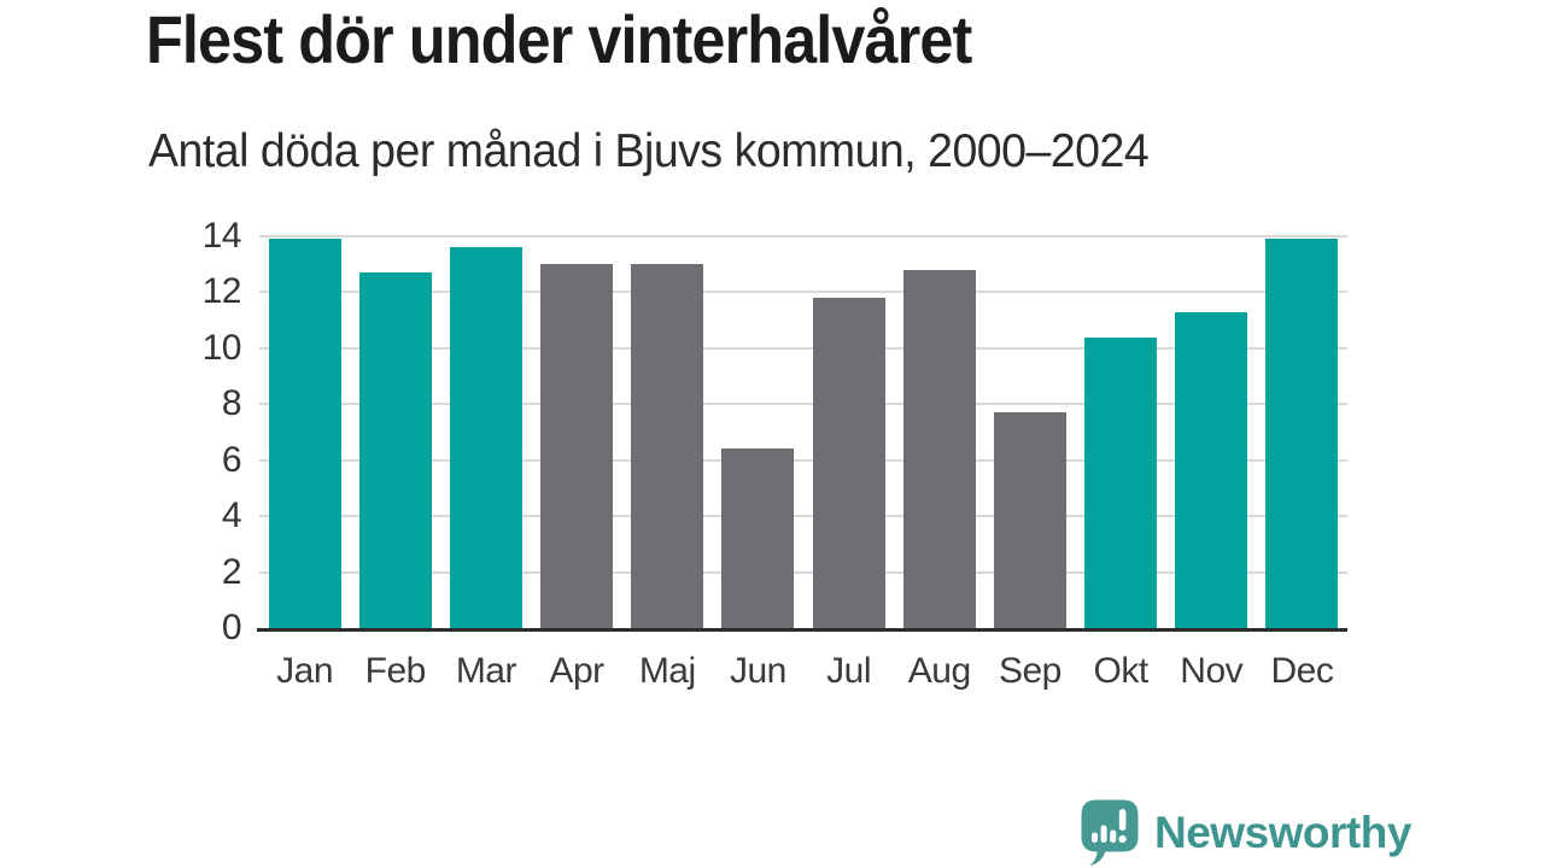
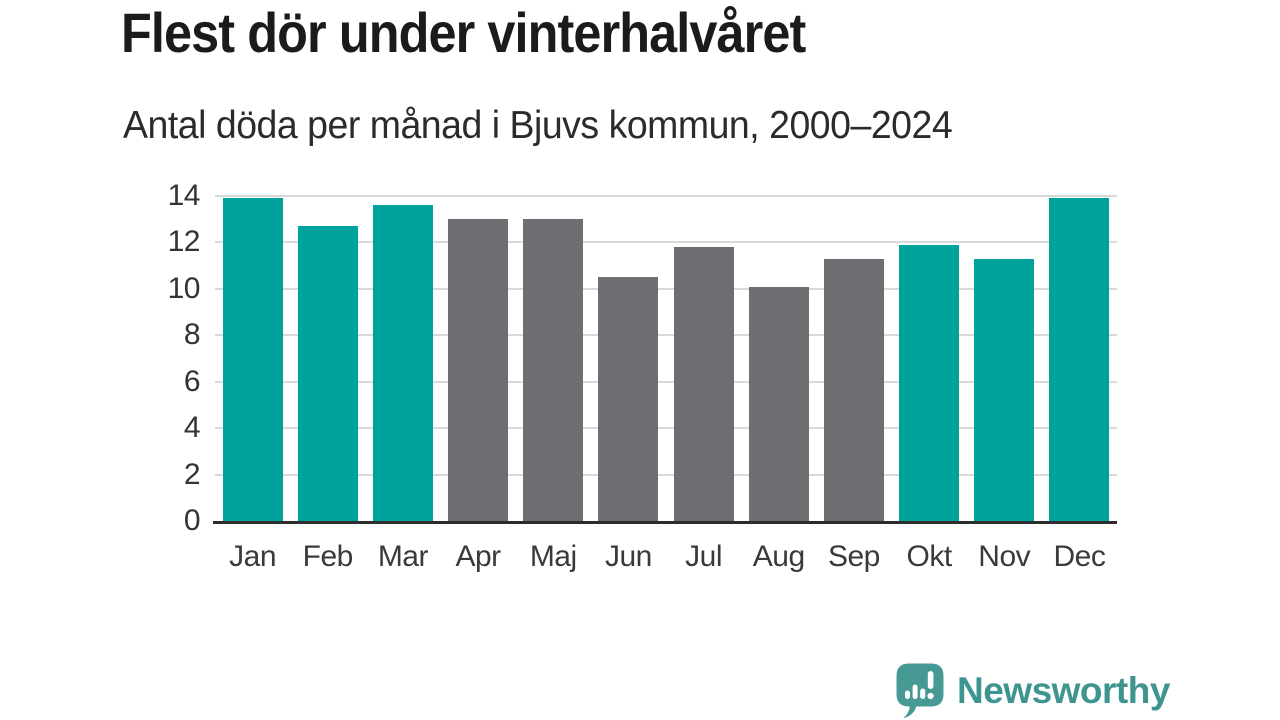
Jun: 6.4 -> 10.5
Aug: 12.8 -> 10.1
Sep: 7.7 -> 11.3
Okt: 10.4 -> 11.9
